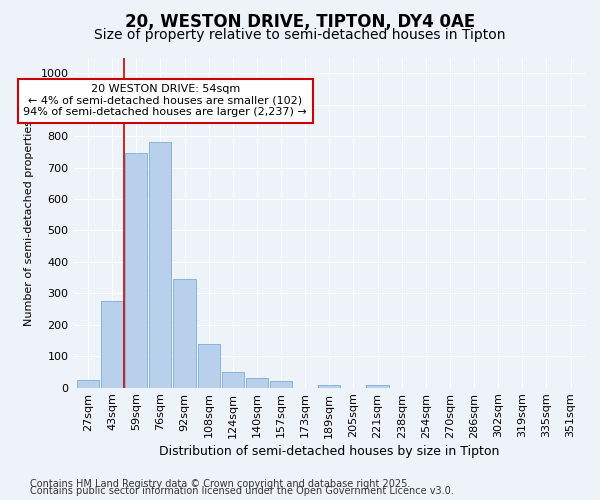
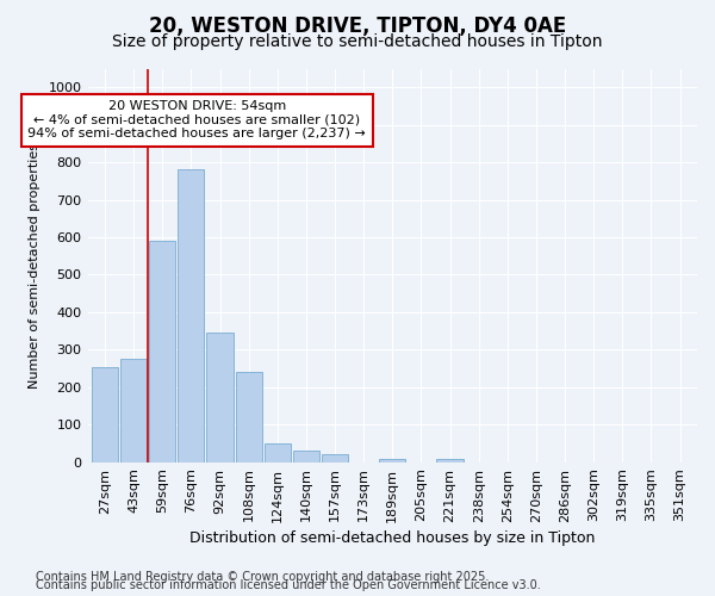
27sqm: 25 -> 255
59sqm: 745 -> 590
108sqm: 140 -> 240
